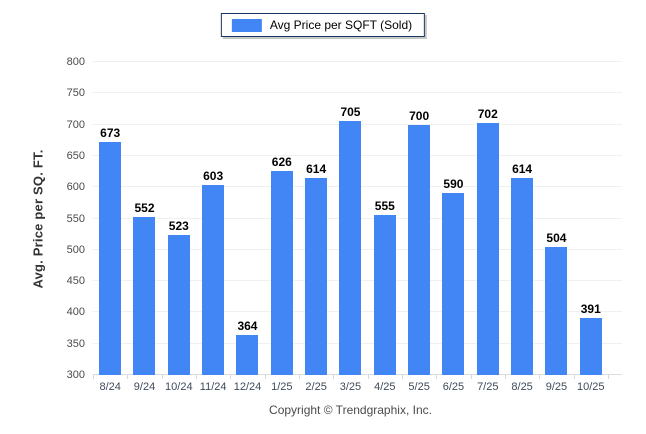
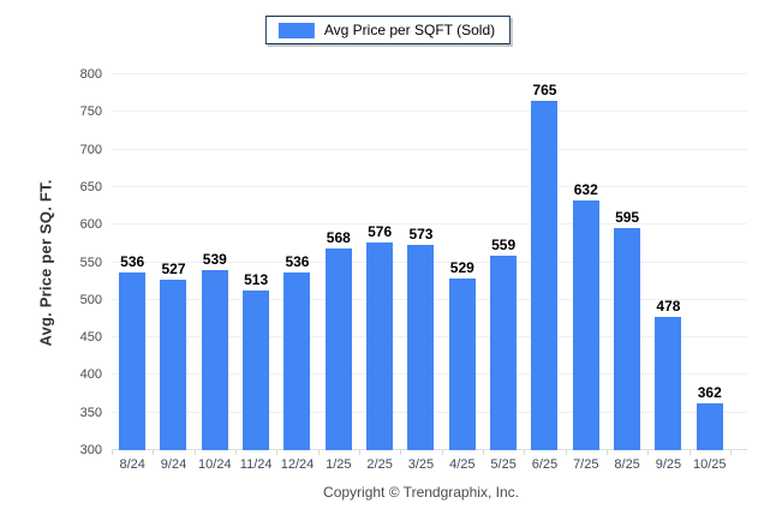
8/24: 673 -> 536
9/24: 552 -> 527
10/24: 523 -> 539
11/24: 603 -> 513
12/24: 364 -> 536
1/25: 626 -> 568
2/25: 614 -> 576
3/25: 705 -> 573
4/25: 555 -> 529
5/25: 700 -> 559
6/25: 590 -> 765
7/25: 702 -> 632
8/25: 614 -> 595
9/25: 504 -> 478
10/25: 391 -> 362
